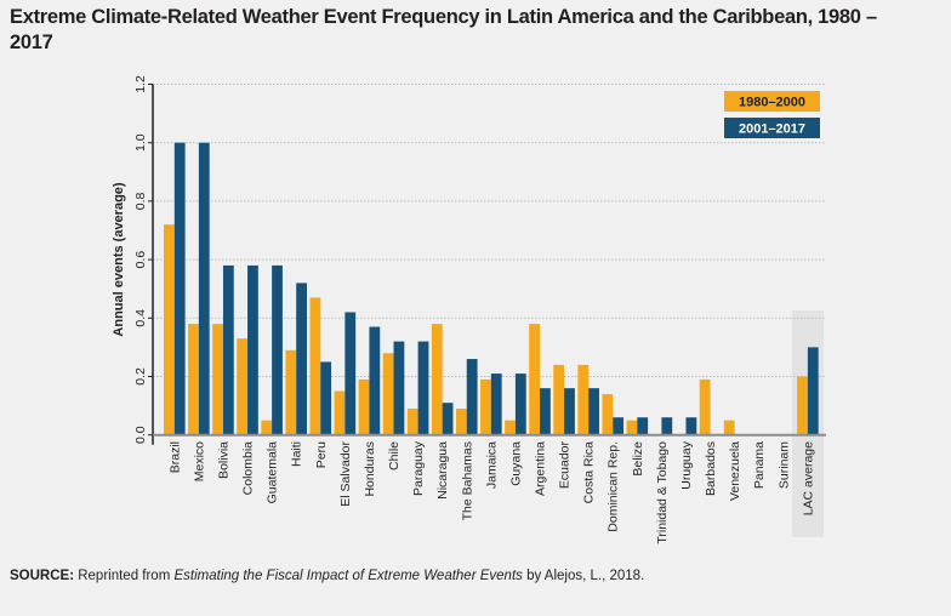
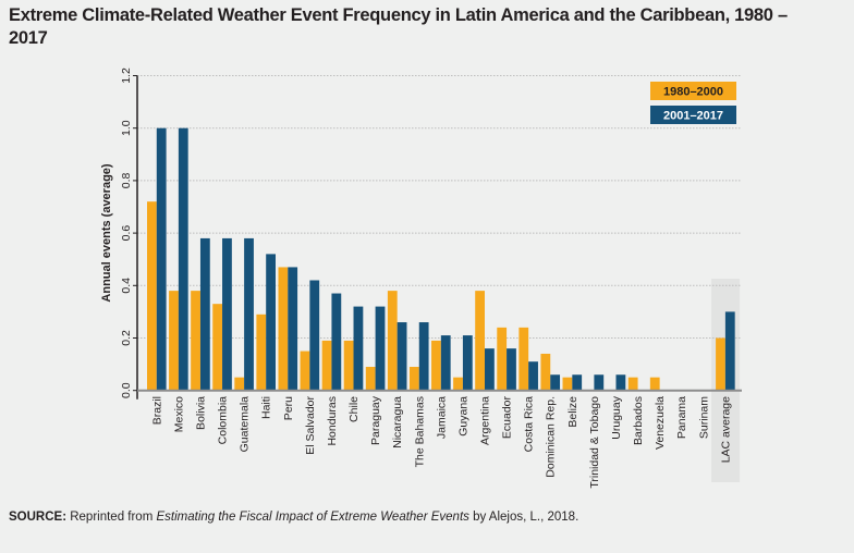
2001–2017/Peru: 0.25 -> 0.47
1980–2000/Chile: 0.28 -> 0.19
2001–2017/Nicaragua: 0.11 -> 0.26
2001–2017/Costa Rica: 0.16 -> 0.11
1980–2000/Barbados: 0.19 -> 0.05
